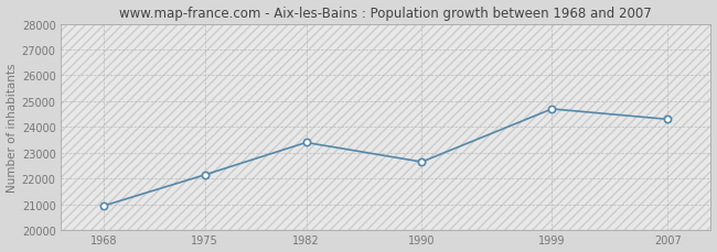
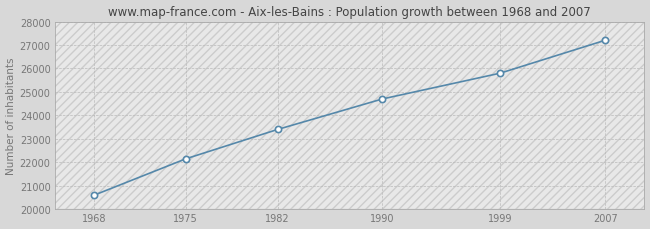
1968: 20950 -> 20600
1990: 22650 -> 24700
1999: 24700 -> 25800
2007: 24300 -> 27200
